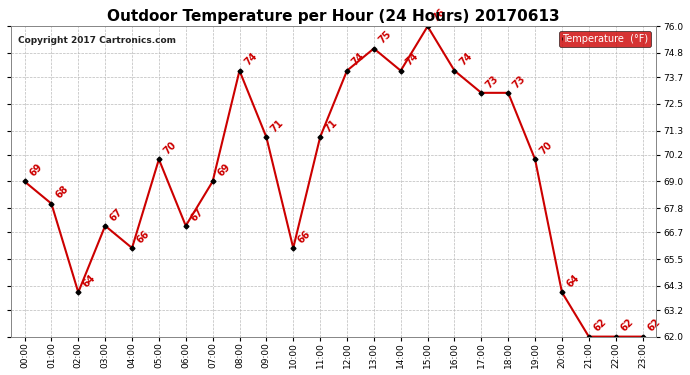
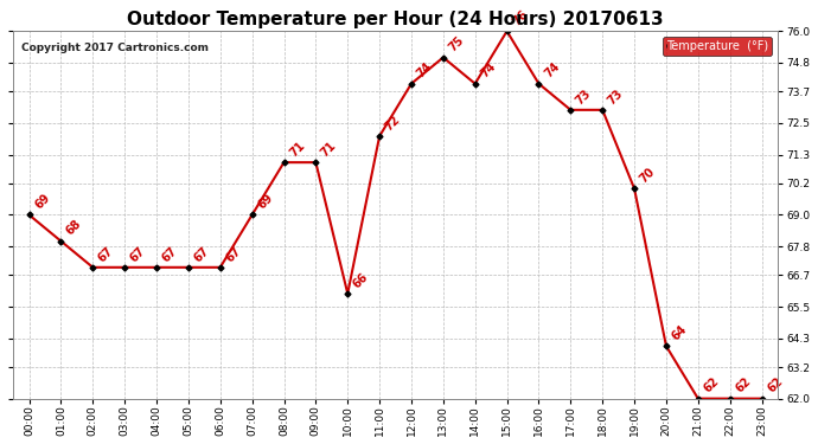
02:00: 64 -> 67
04:00: 66 -> 67
05:00: 70 -> 67
08:00: 74 -> 71
11:00: 71 -> 72
